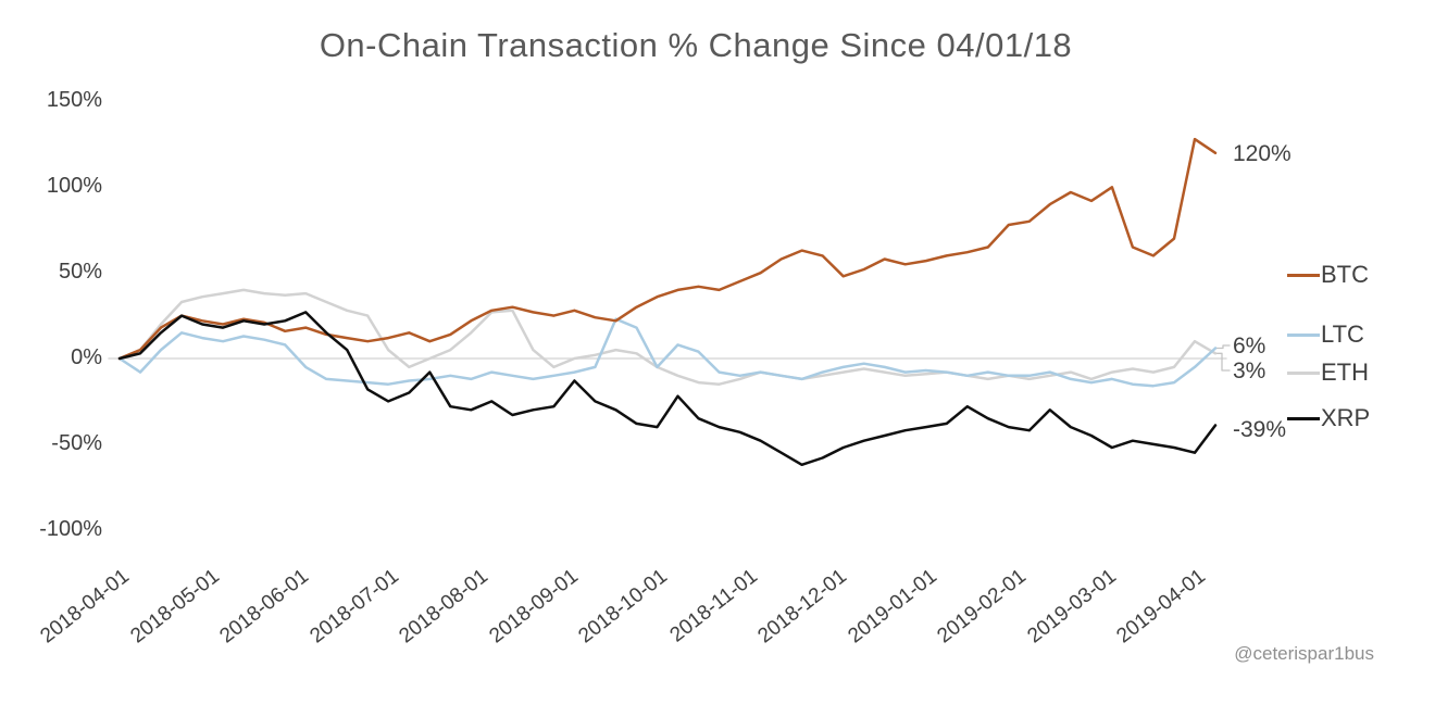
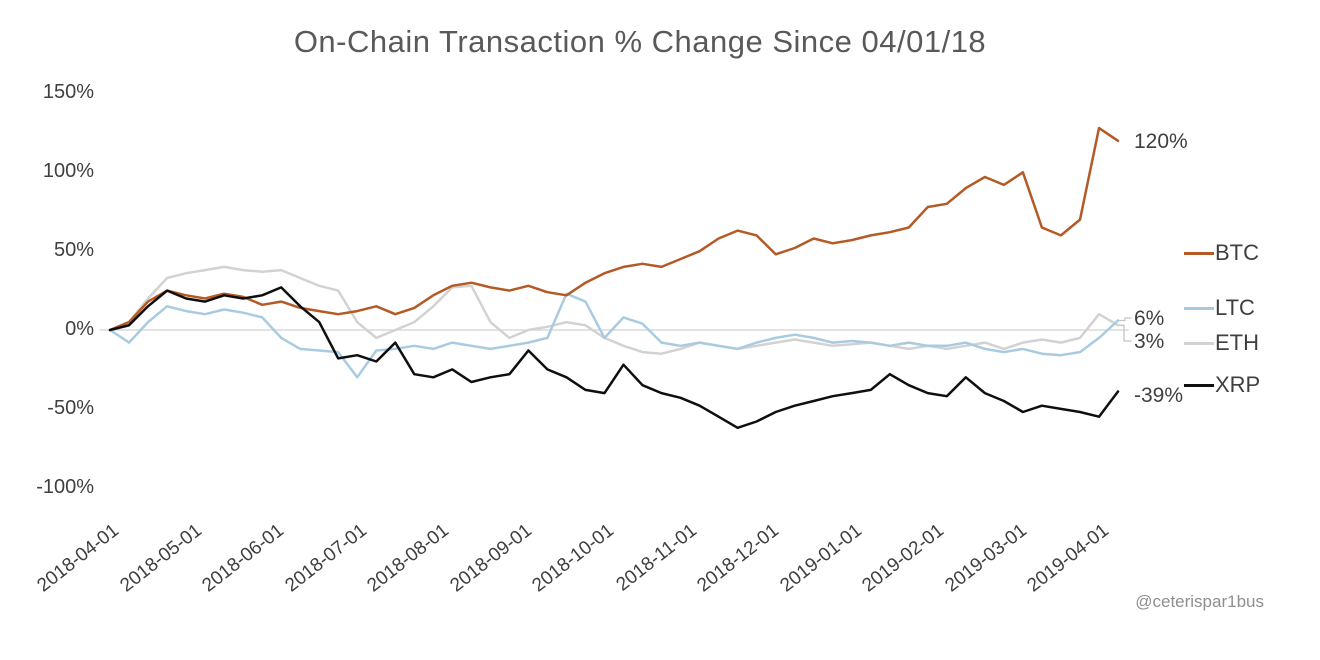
LTC/2018-07-01: -15% -> -30%
XRP/2018-07-01: -25% -> -16%
